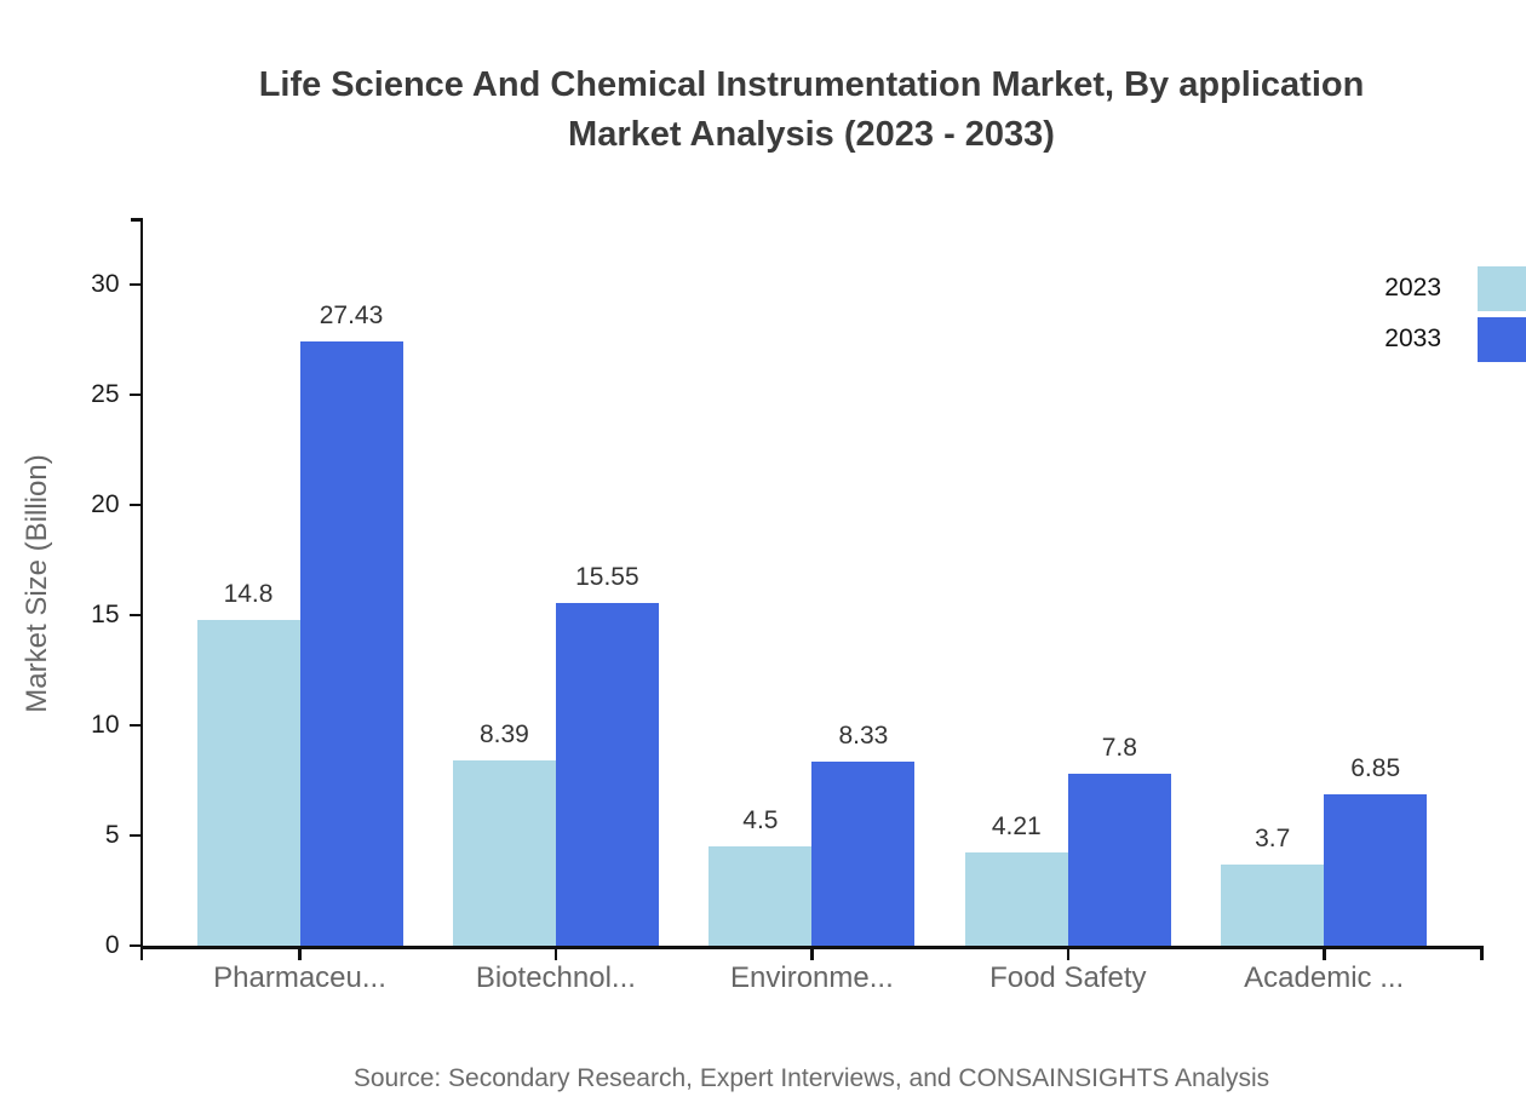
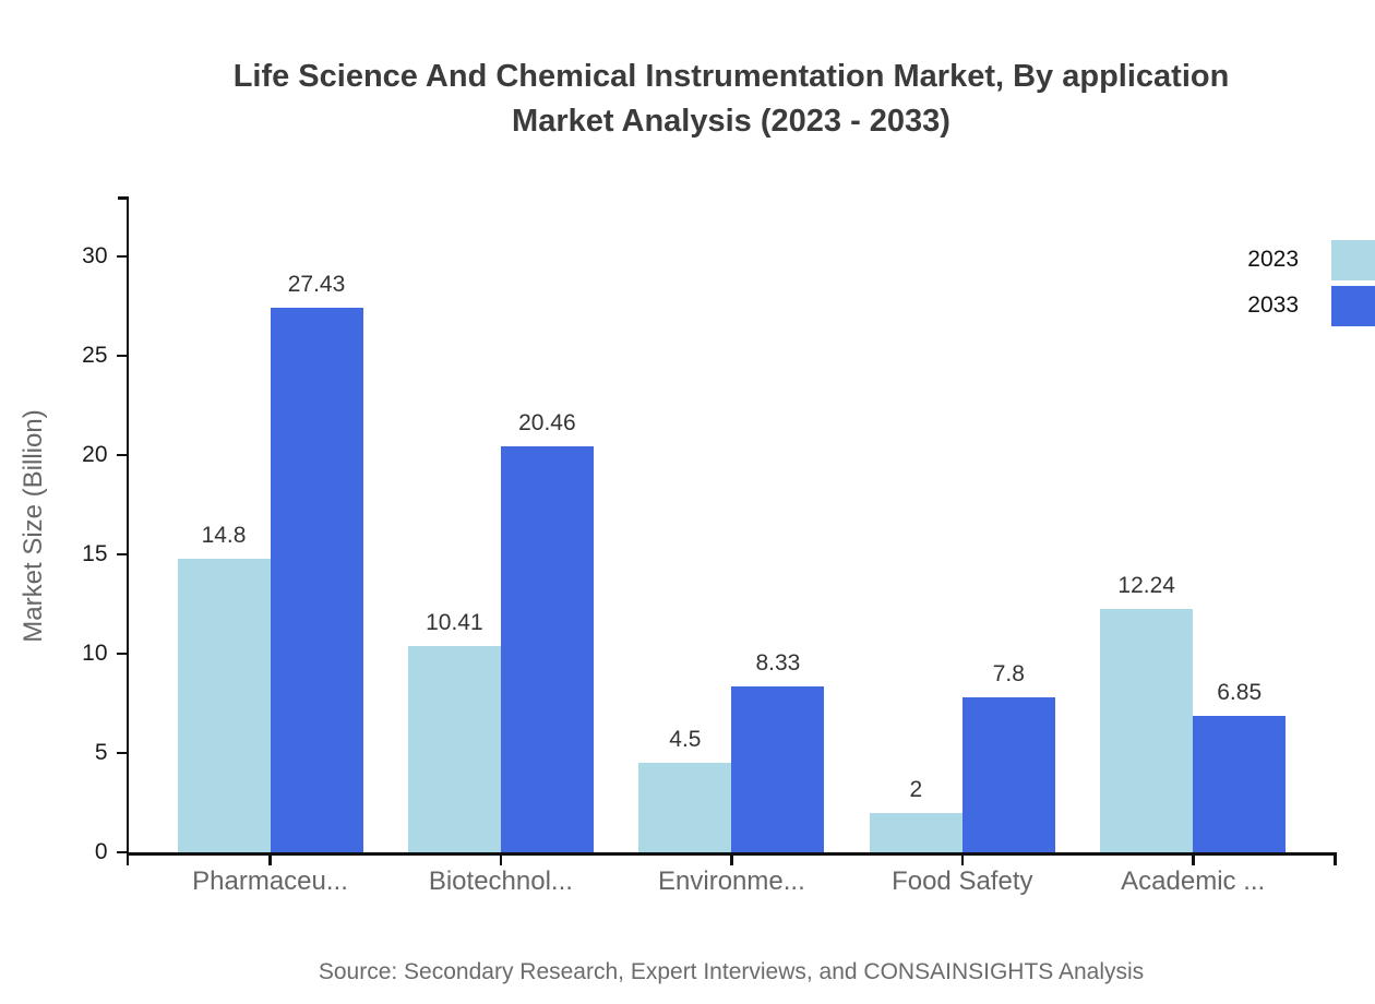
2023/Biotechnol...: 8.39 -> 10.41
2033/Biotechnol...: 15.55 -> 20.46
2023/Food Safety: 4.21 -> 2
2023/Academic ...: 3.7 -> 12.24
